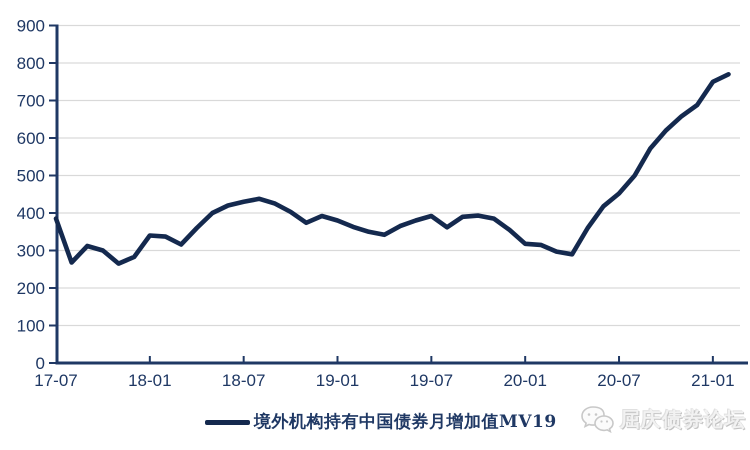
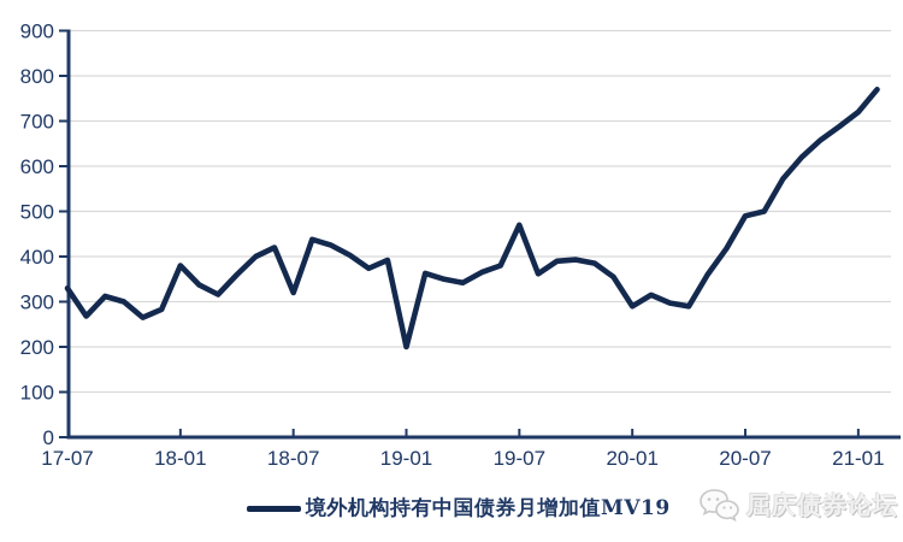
17-07: 380 -> 330
18-01: 340 -> 380
18-07: 430 -> 320
19-01: 380 -> 200
19-07: 390 -> 470
20-01: 320 -> 290
20-07: 450 -> 490
21-01: 750 -> 720
